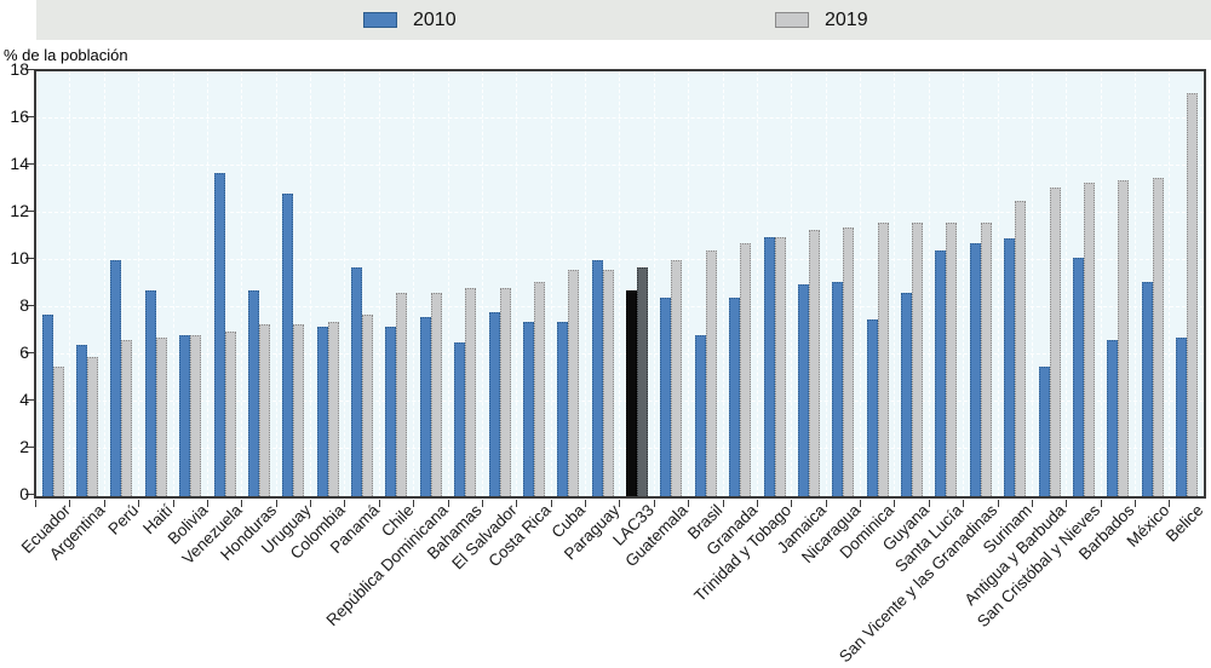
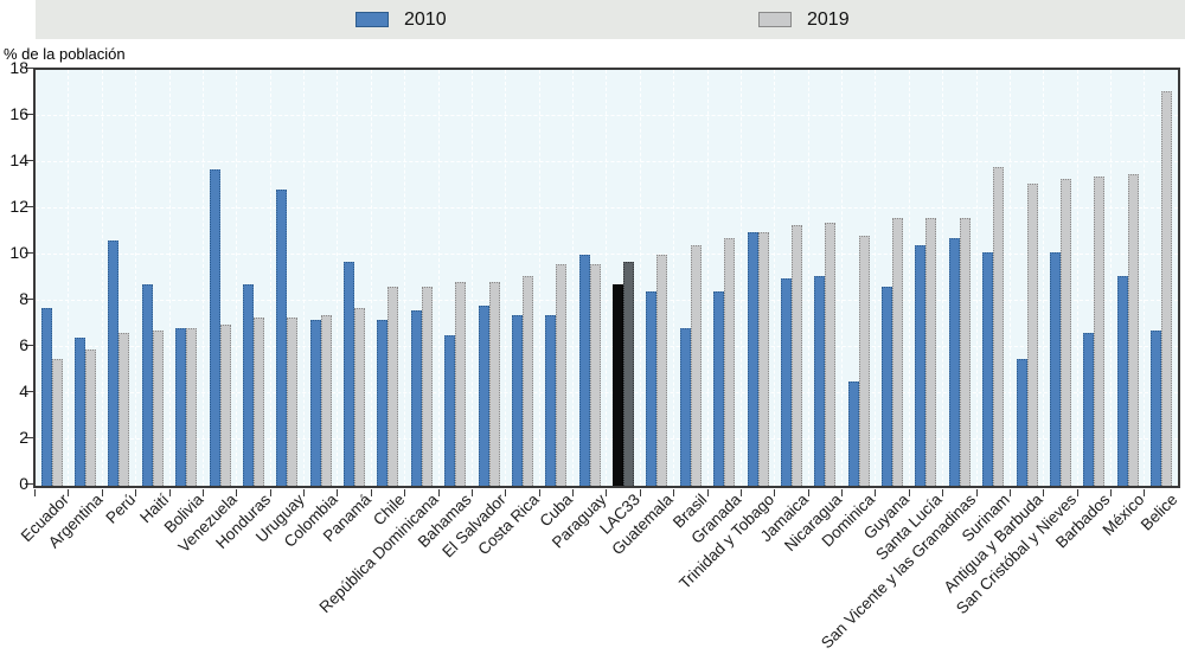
2010/Perú: 10.0 -> 10.6
2010/Dominica: 7.5 -> 4.5
2019/Dominica: 11.6 -> 10.8
2010/Surinam: 10.9 -> 10.1
2019/Surinam: 12.5 -> 13.8
